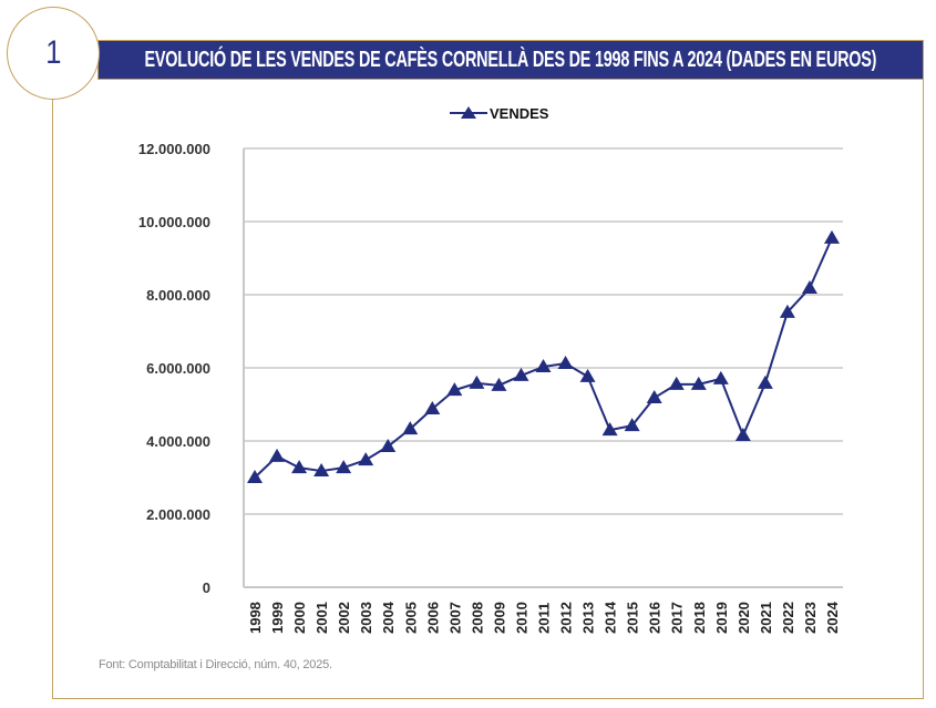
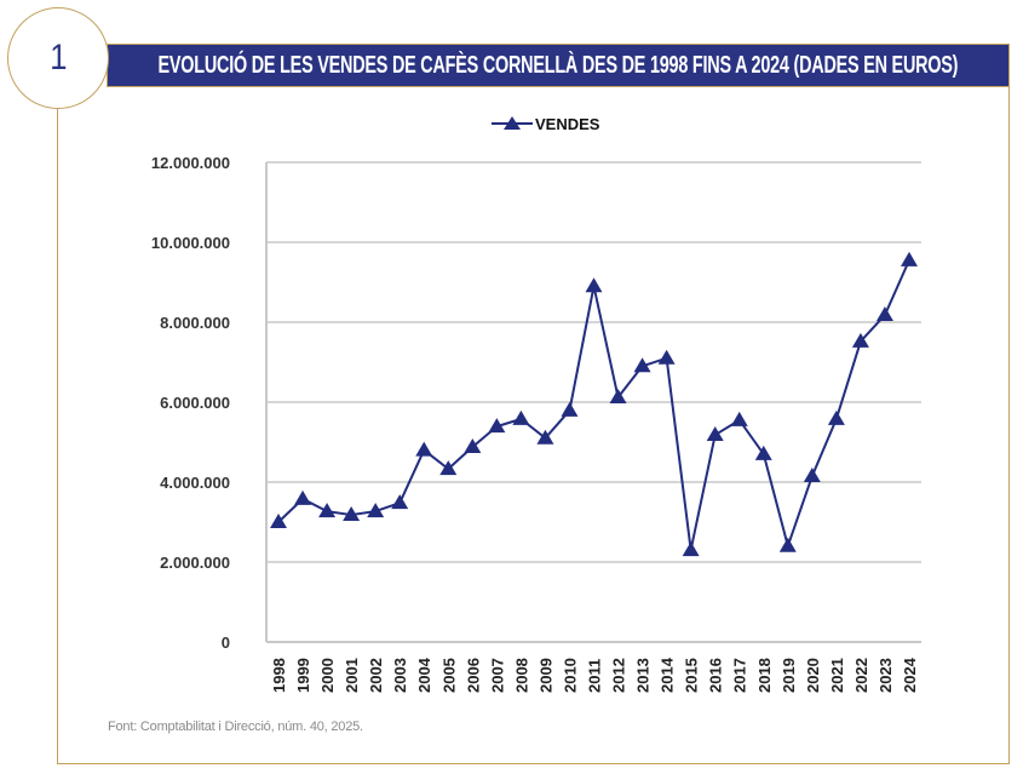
2004: 3800000 -> 4800000
2009: 5500000 -> 5100000
2011: 6000000 -> 8900000
2013: 5800000 -> 6900000
2014: 4300000 -> 7100000
2015: 4400000 -> 2300000
2018: 5600000 -> 4700000
2019: 5700000 -> 2400000
